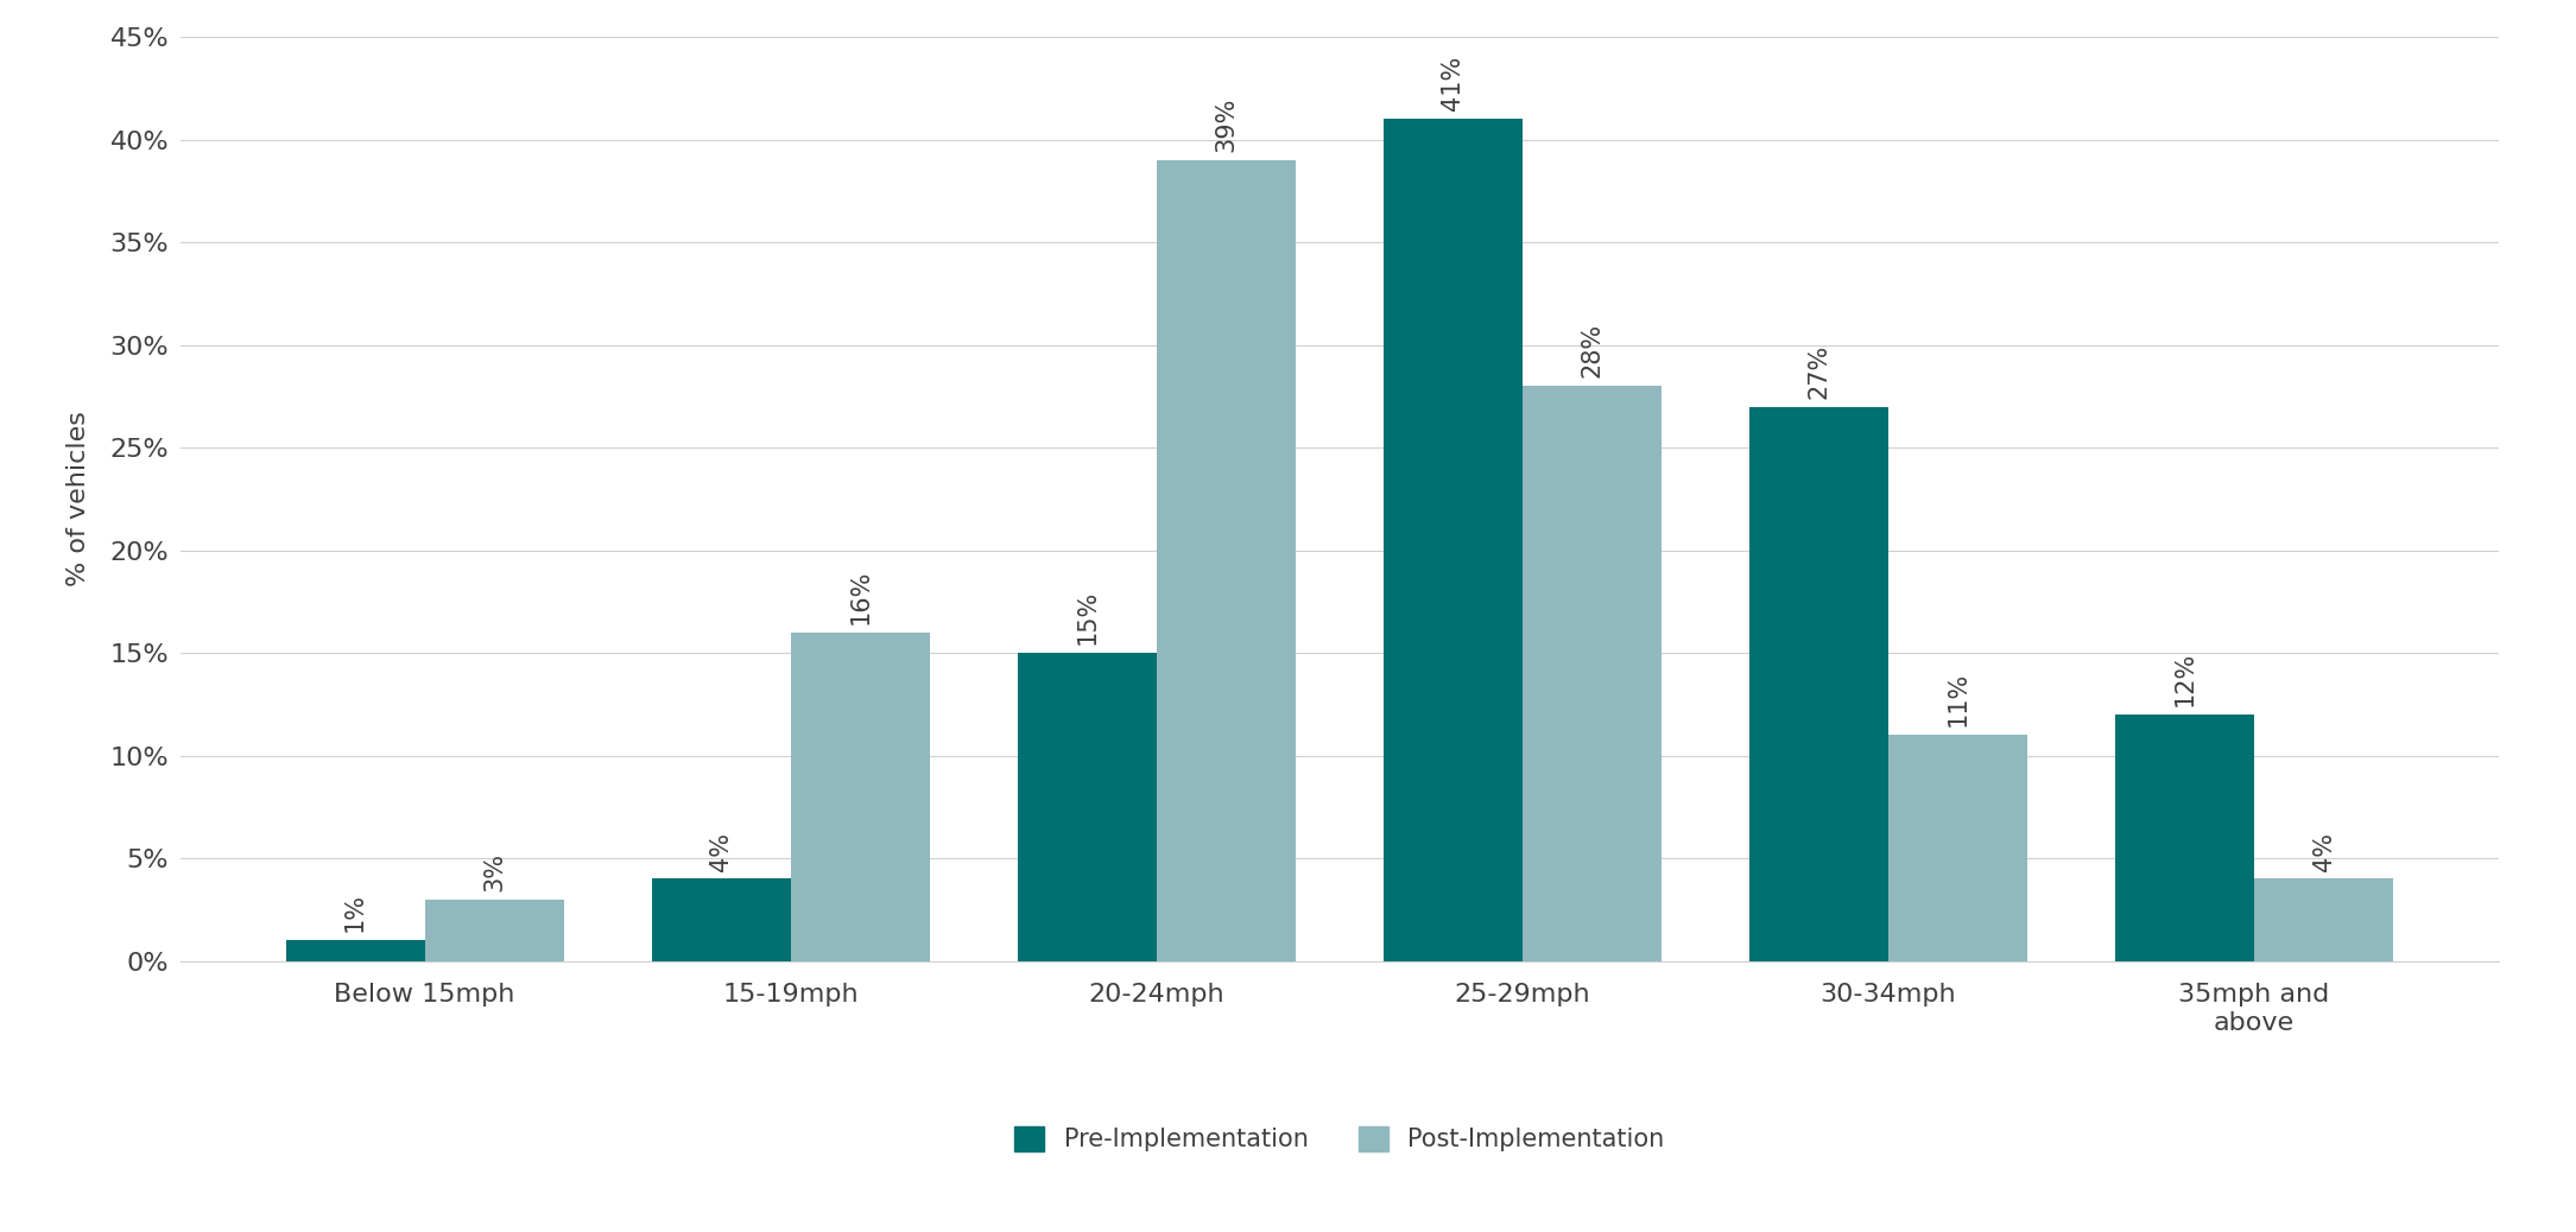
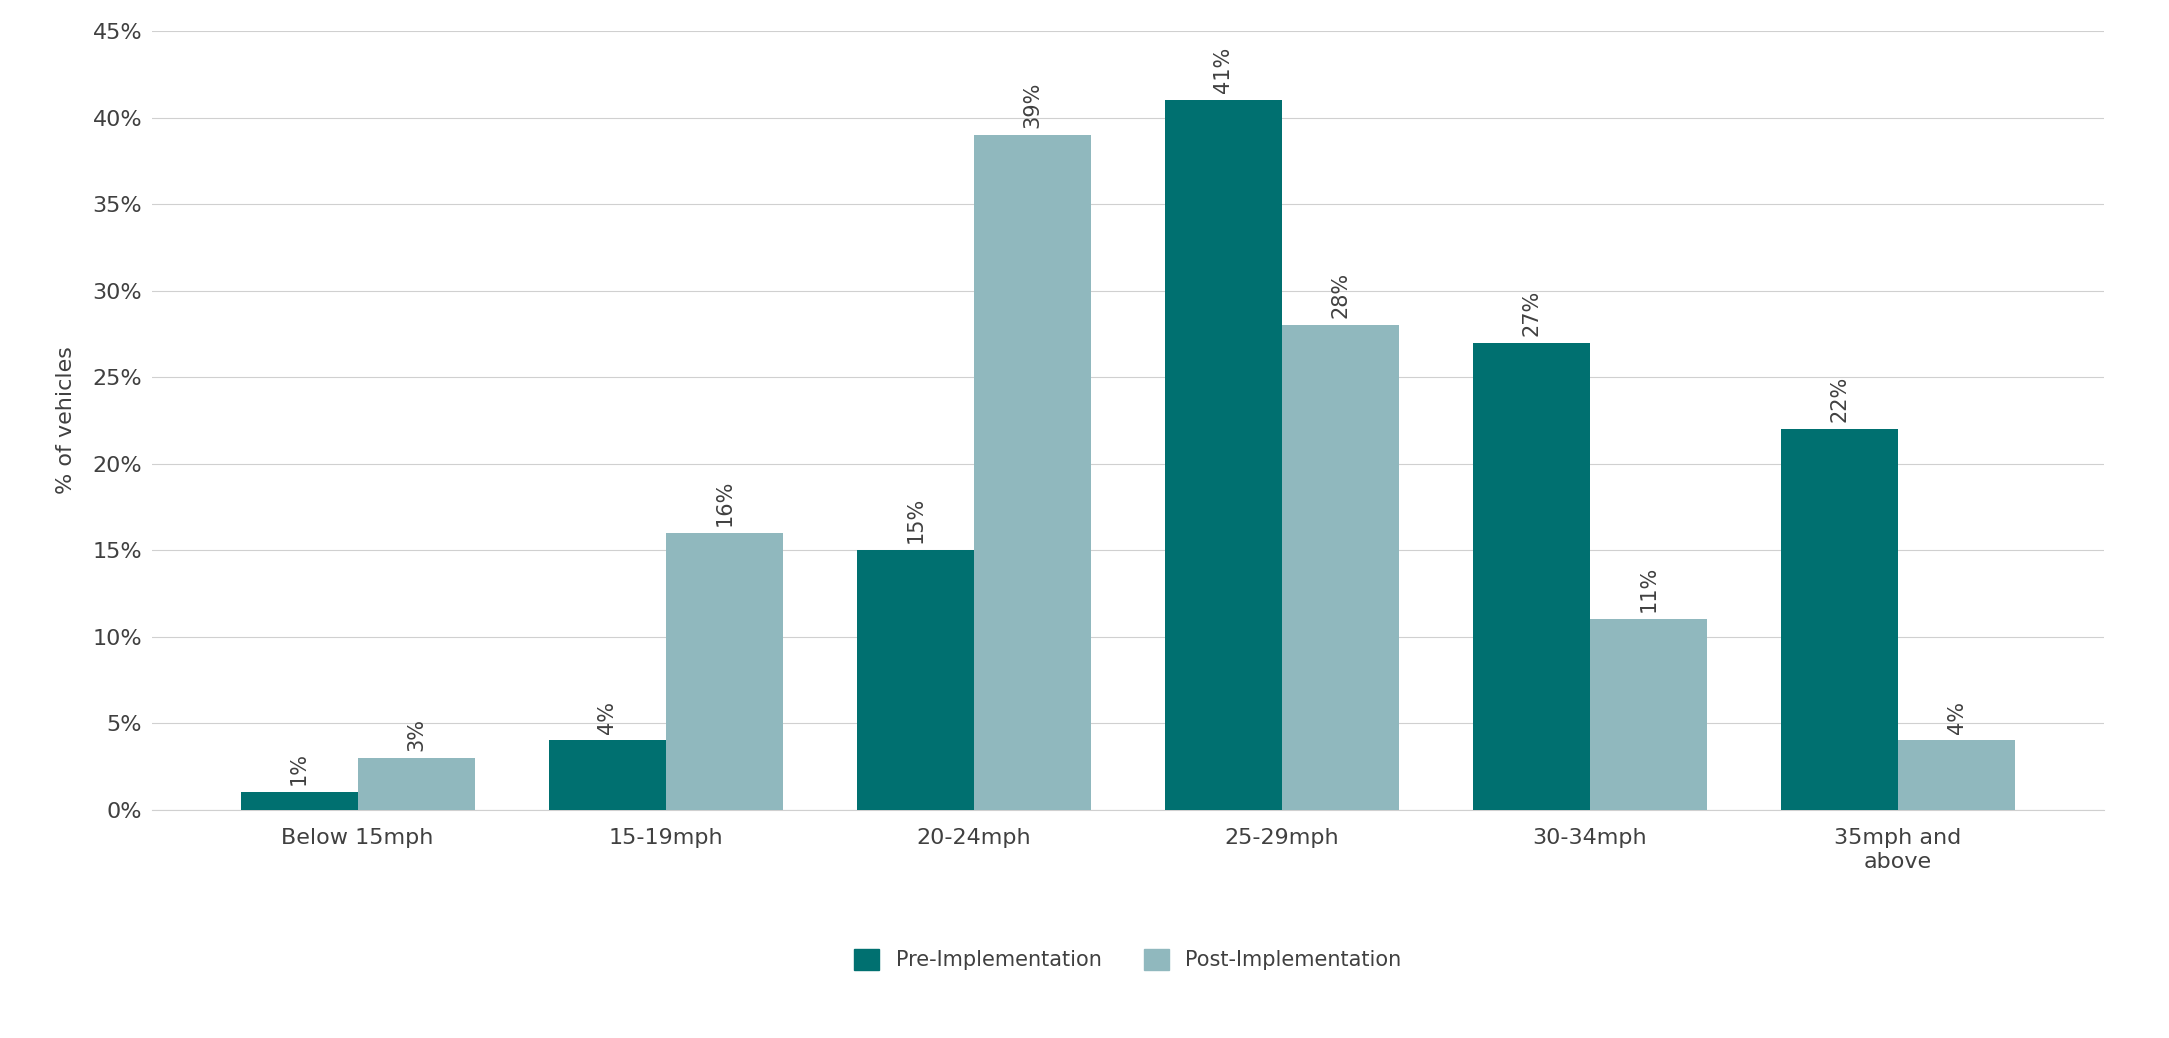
Pre-Implementation/35mph and above: 12% -> 22%
